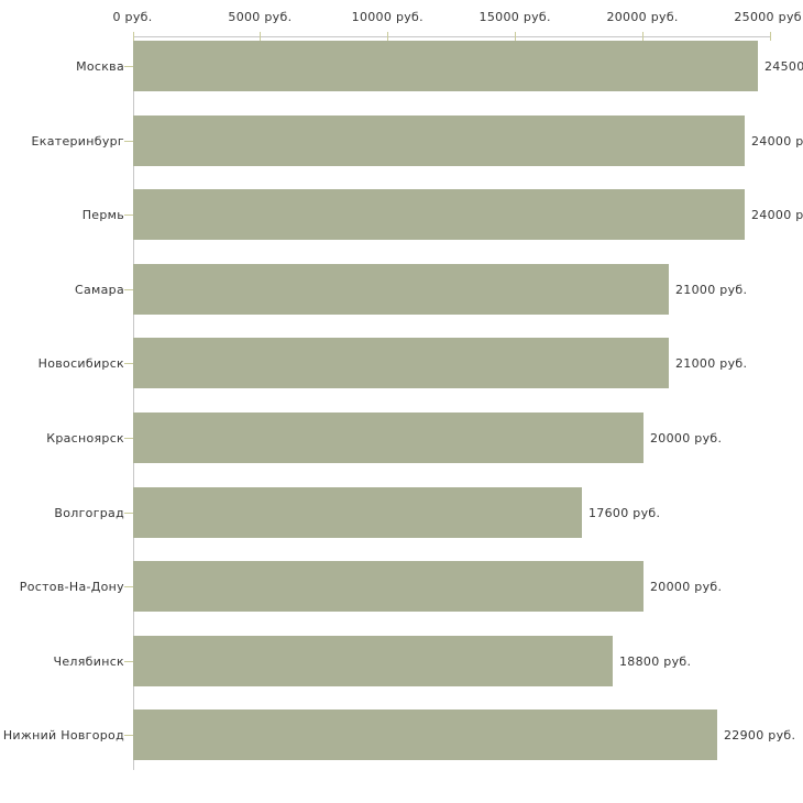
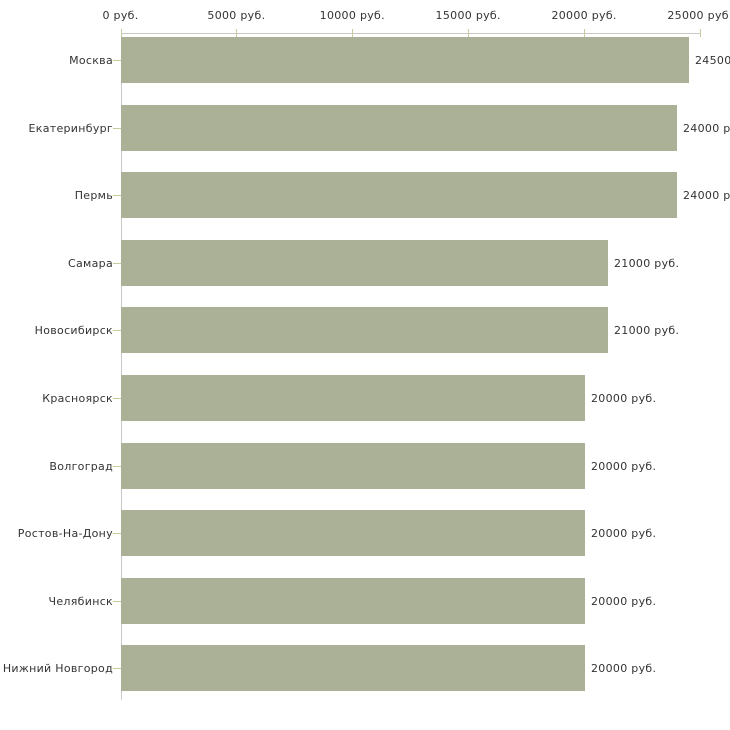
Волгоград: 17600 -> 20000
Челябинск: 18800 -> 20000
Нижний Новгород: 22900 -> 20000
